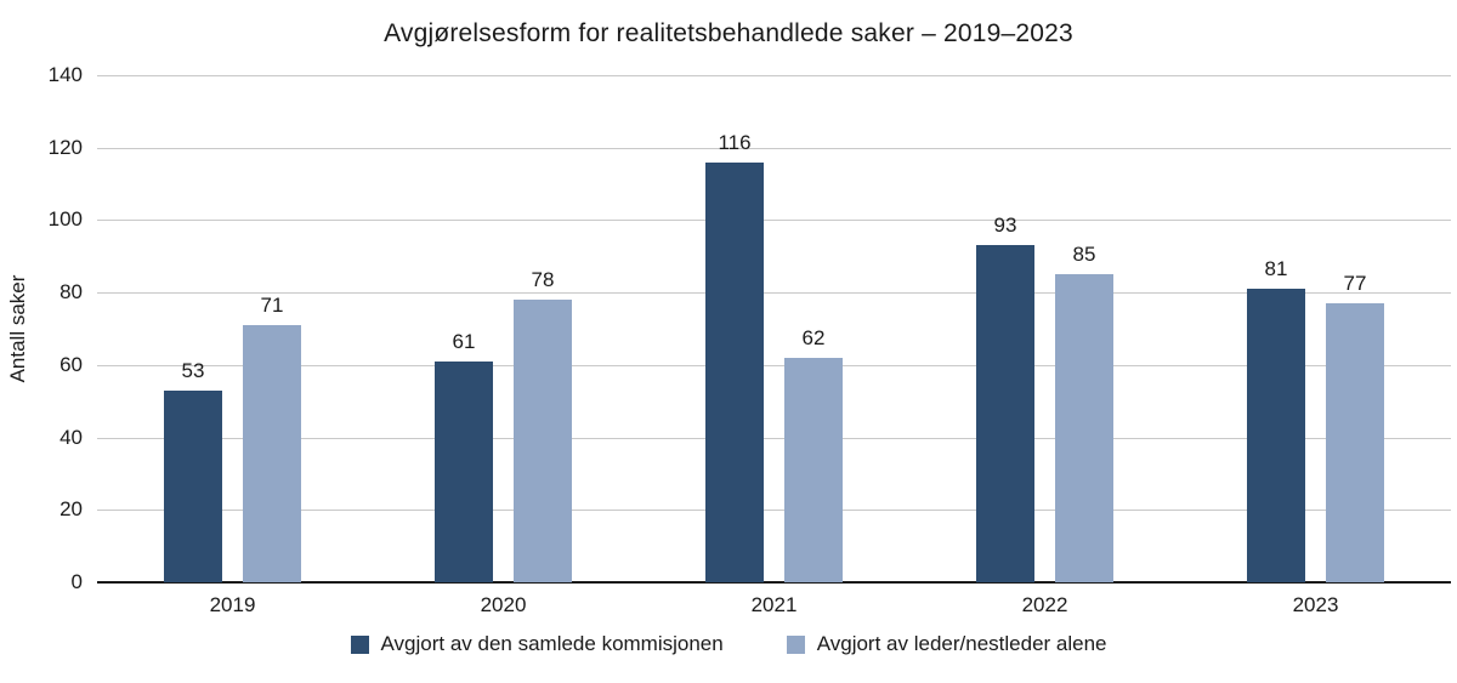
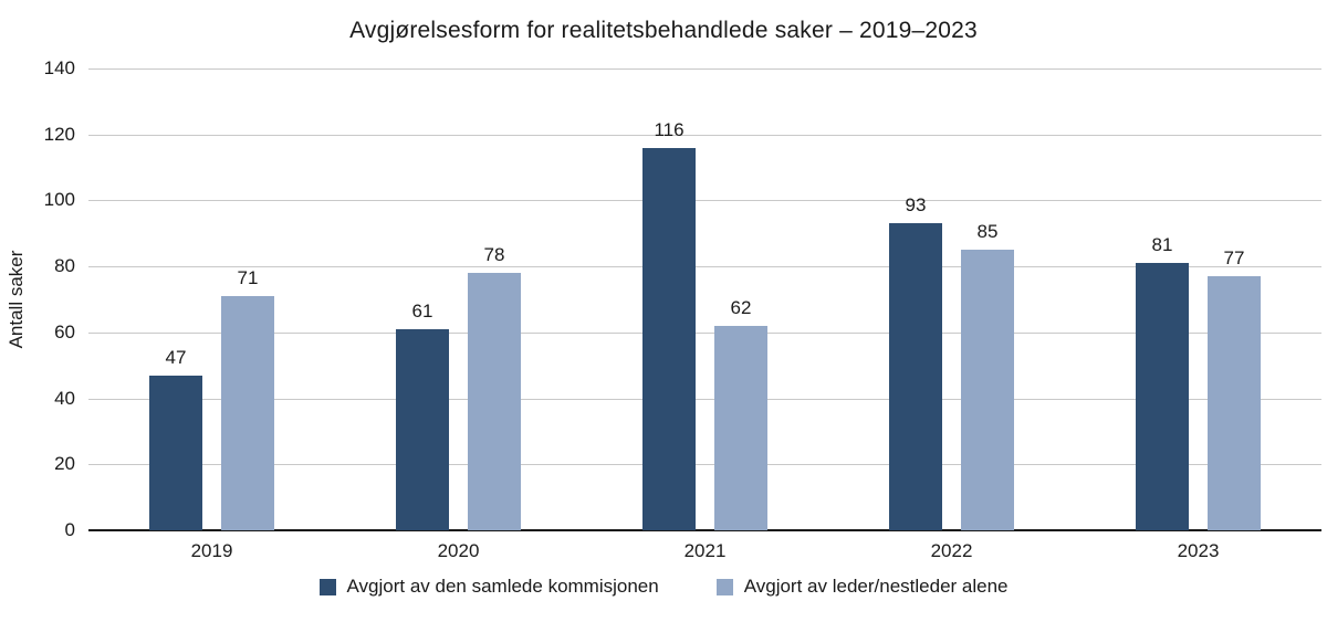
Avgjort av den samlede kommisjonen/2019: 53 -> 47
